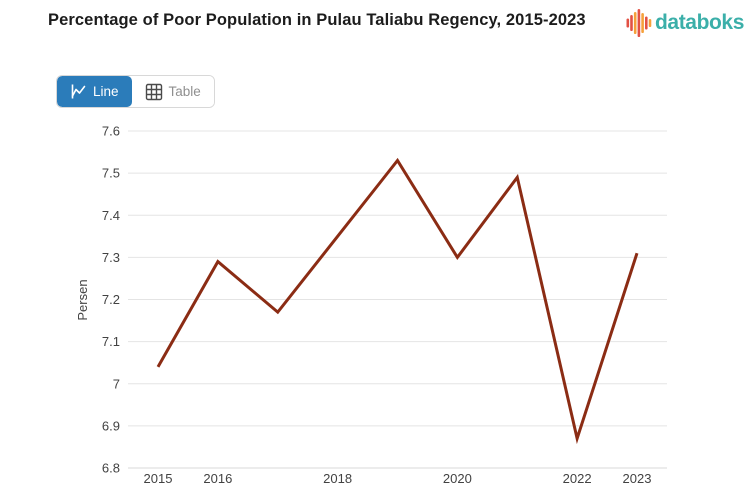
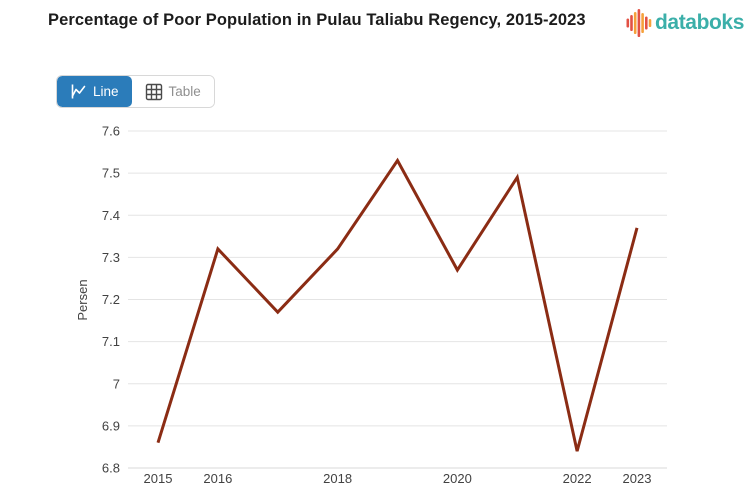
2015: 7.04 -> 6.86
2016: 7.29 -> 7.32
2018: 7.35 -> 7.32
2020: 7.30 -> 7.27
2022: 6.87 -> 6.84
2023: 7.31 -> 7.37
